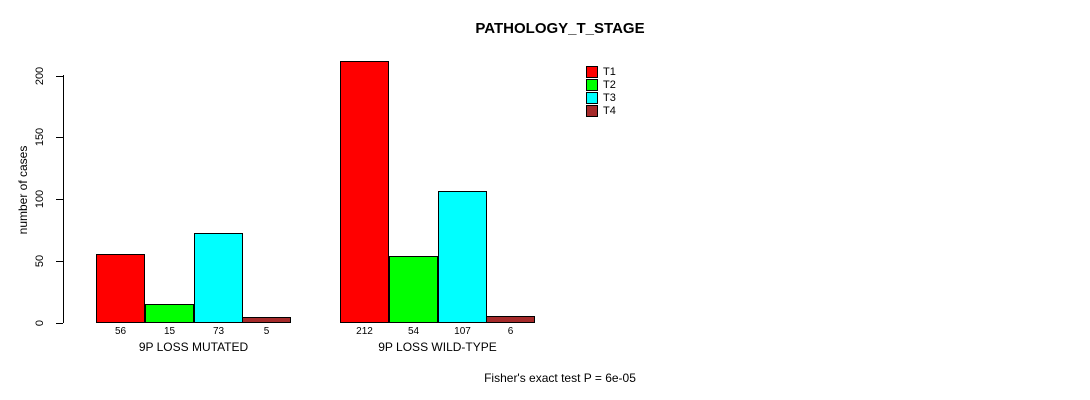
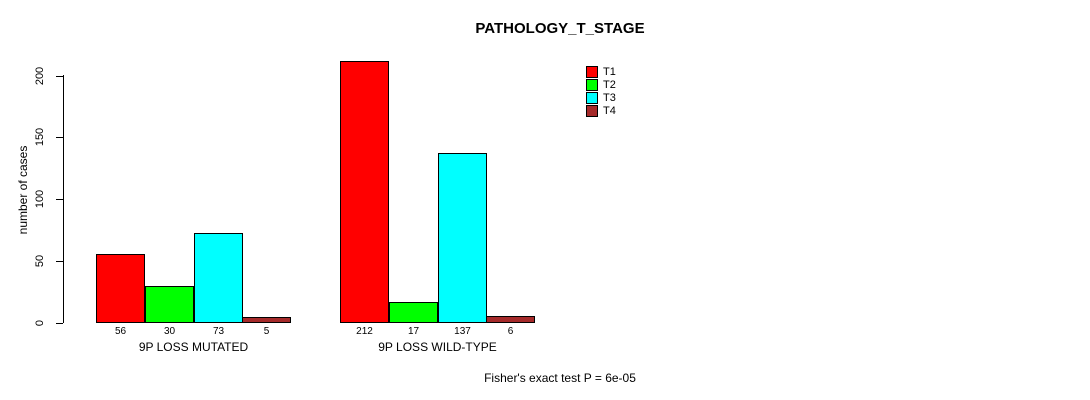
T2/9P LOSS MUTATED: 15 -> 30
T2/9P LOSS WILD-TYPE: 54 -> 17
T3/9P LOSS WILD-TYPE: 107 -> 137
